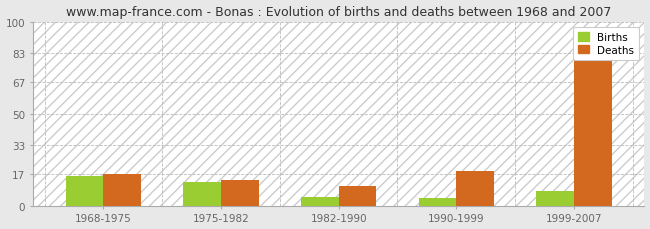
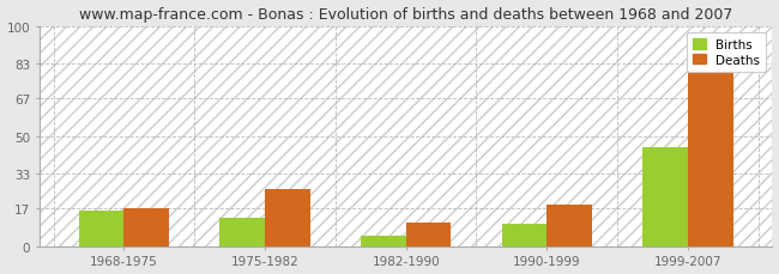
Deaths/1975-1982: 14 -> 26
Births/1990-1999: 4 -> 10
Births/1999-2007: 8 -> 45
